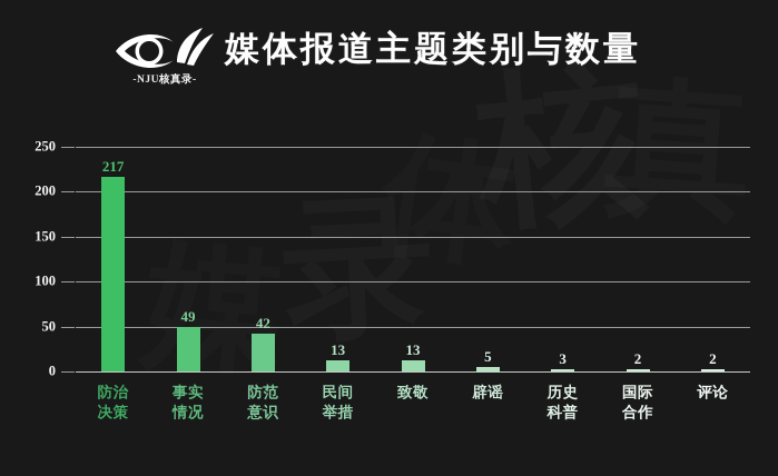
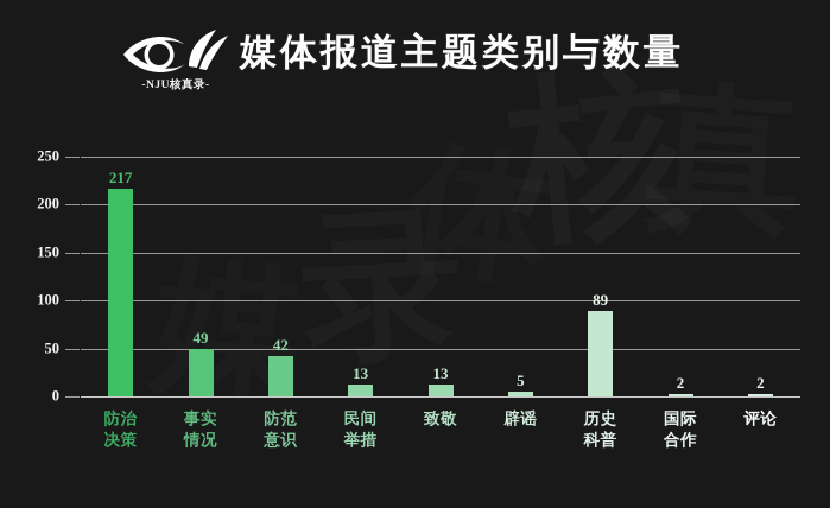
历史 科普: 3 -> 89
